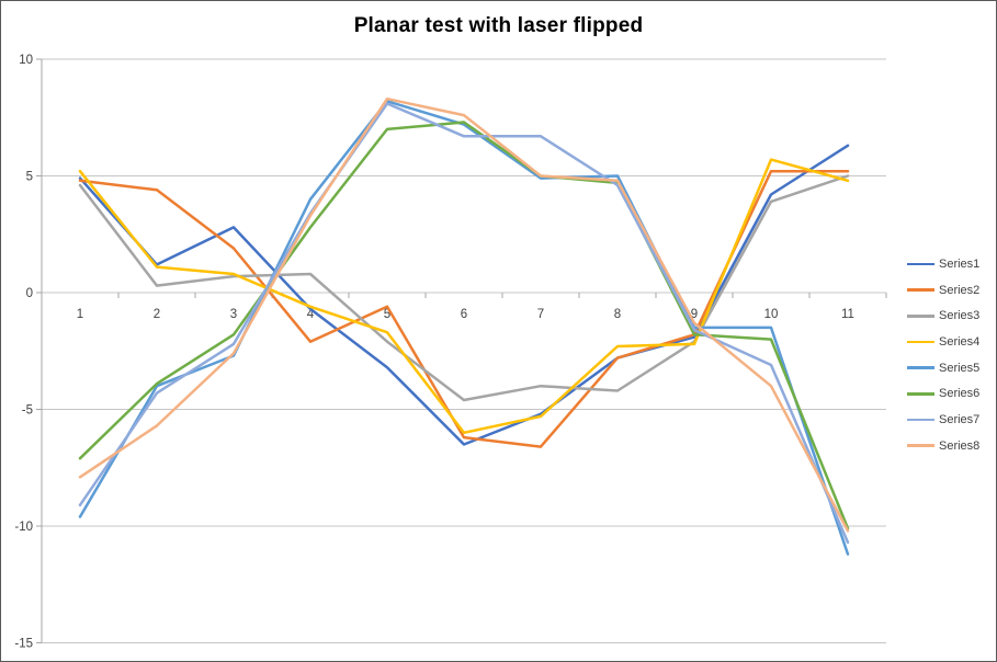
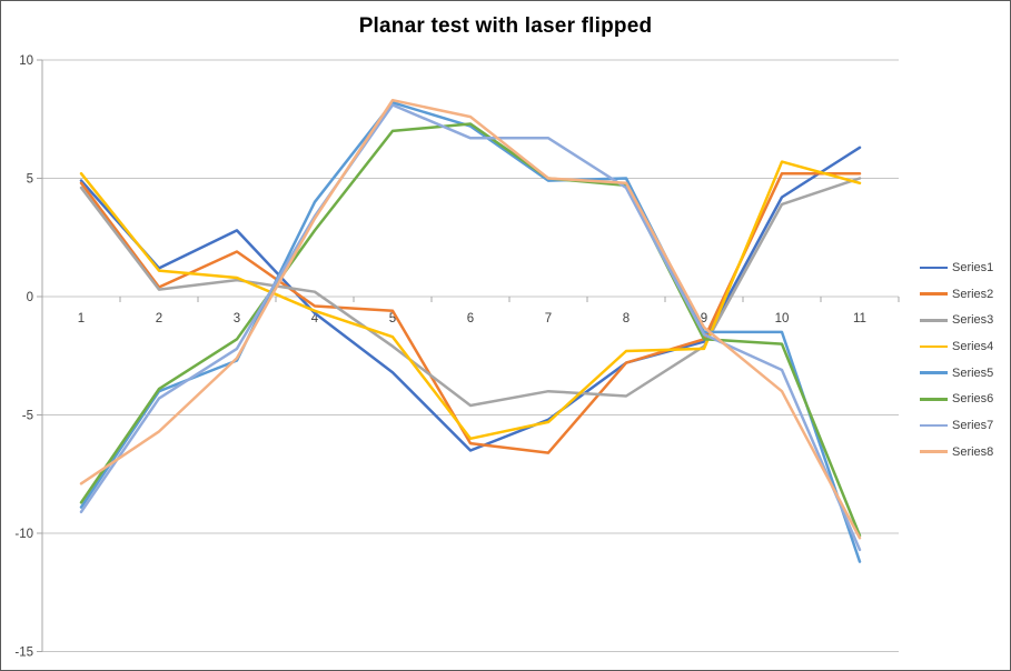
Series5/1: -9.6 -> -8.9
Series6/1: -7.1 -> -8.7
Series2/2: 4.4 -> 0.4
Series2/4: -2.1 -> -0.4
Series3/4: 0.8 -> 0.2
